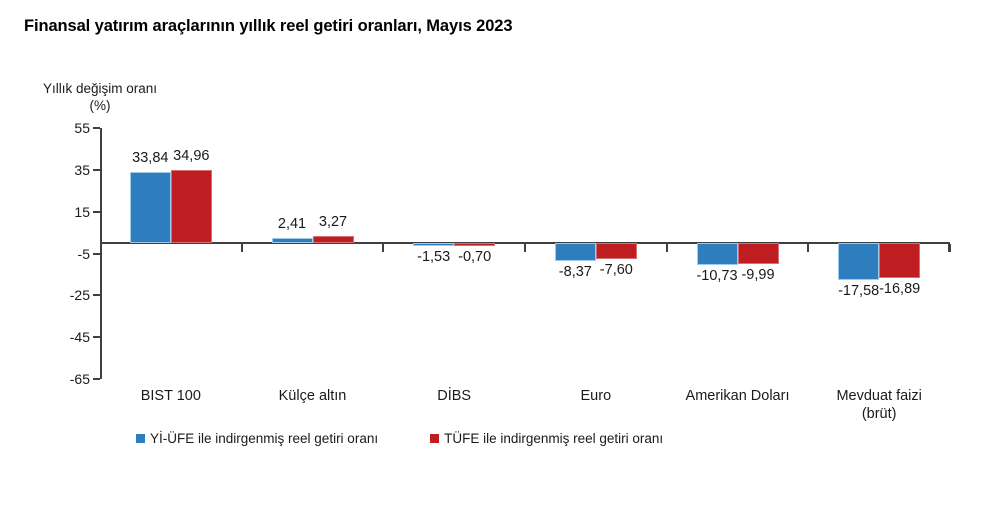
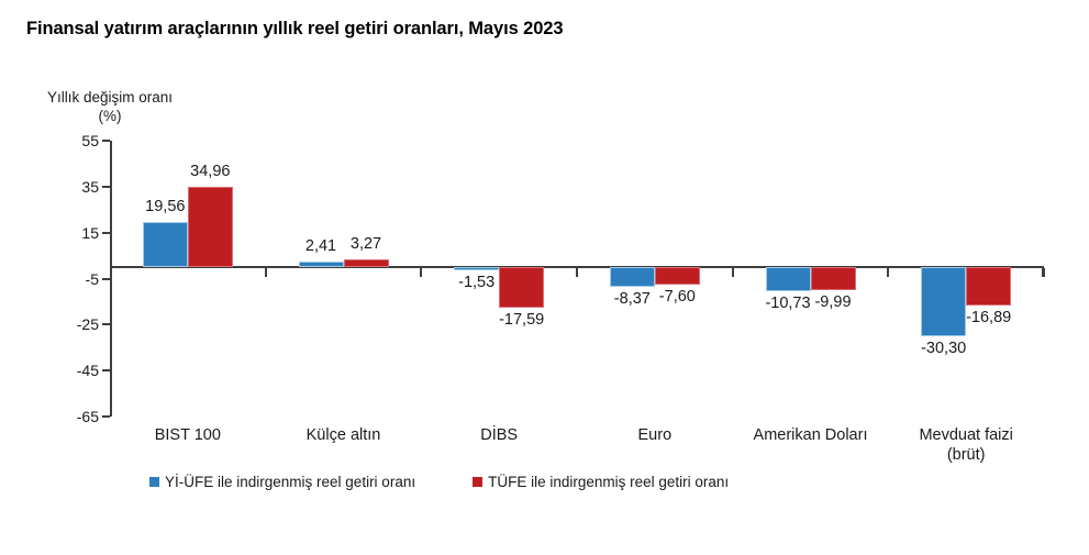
Yİ-ÜFE ile indirgenmiş reel getiri oranı/BIST 100: 33,84 -> 19,56
TÜFE ile indirgenmiş reel getiri oranı/DİBS: -0,70 -> -17,59
Yİ-ÜFE ile indirgenmiş reel getiri oranı/Mevduat faizi (brüt): -17,58 -> -30,30
